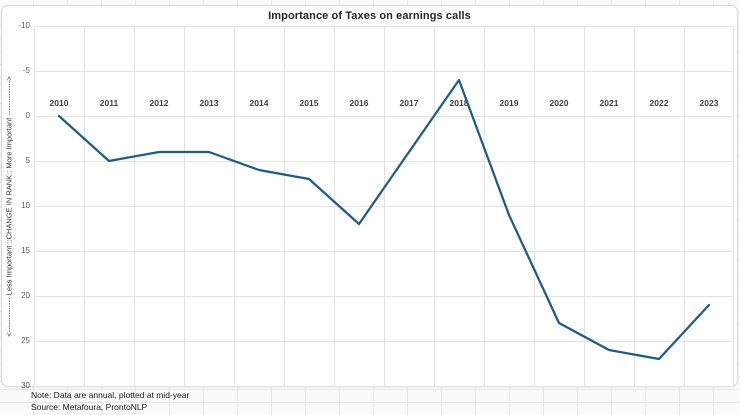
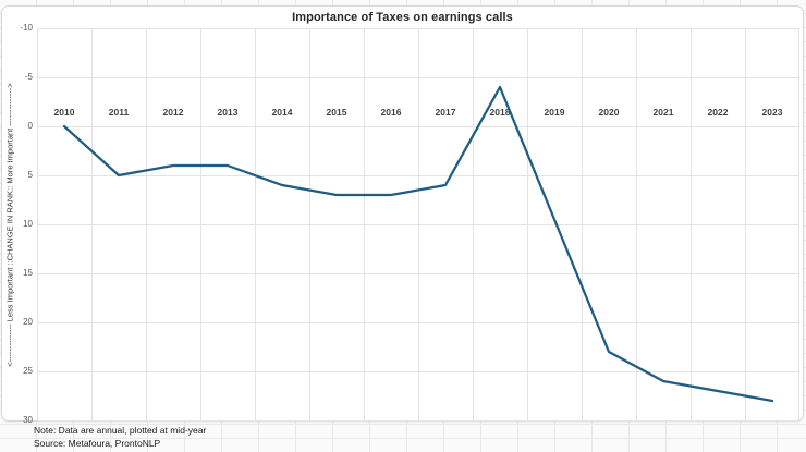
2016: 12 -> 7
2017: 4 -> 6
2019: 11 -> 10
2023: 21 -> 28
